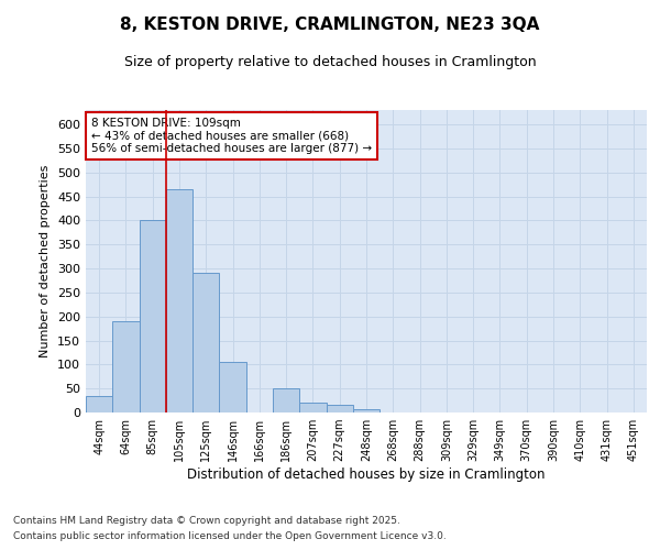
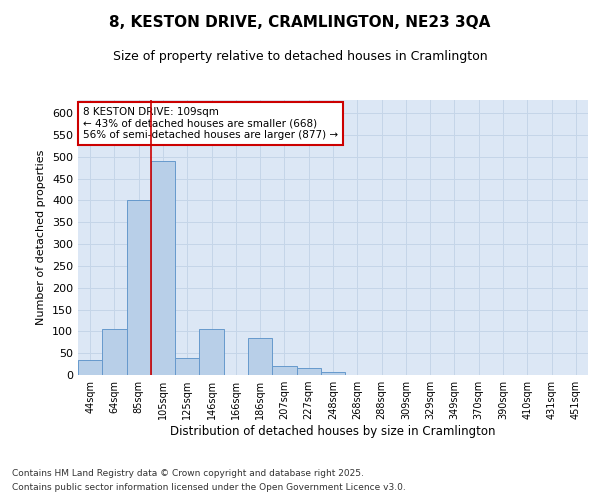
64sqm: 190 -> 105
105sqm: 465 -> 490
125sqm: 290 -> 40
186sqm: 50 -> 85
